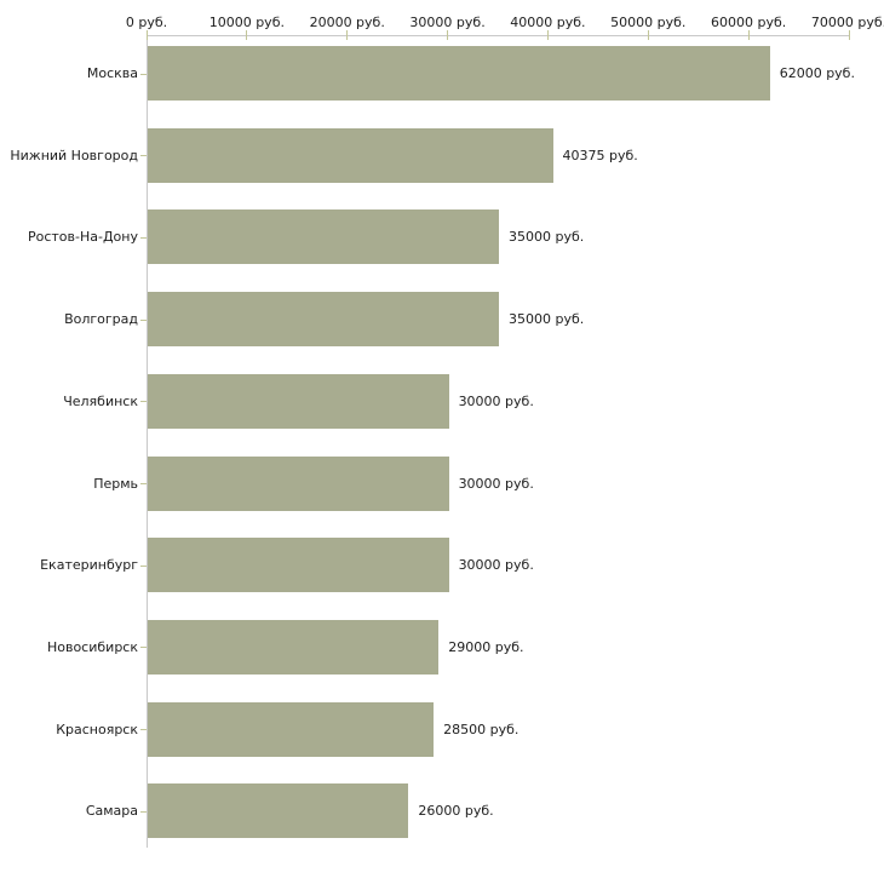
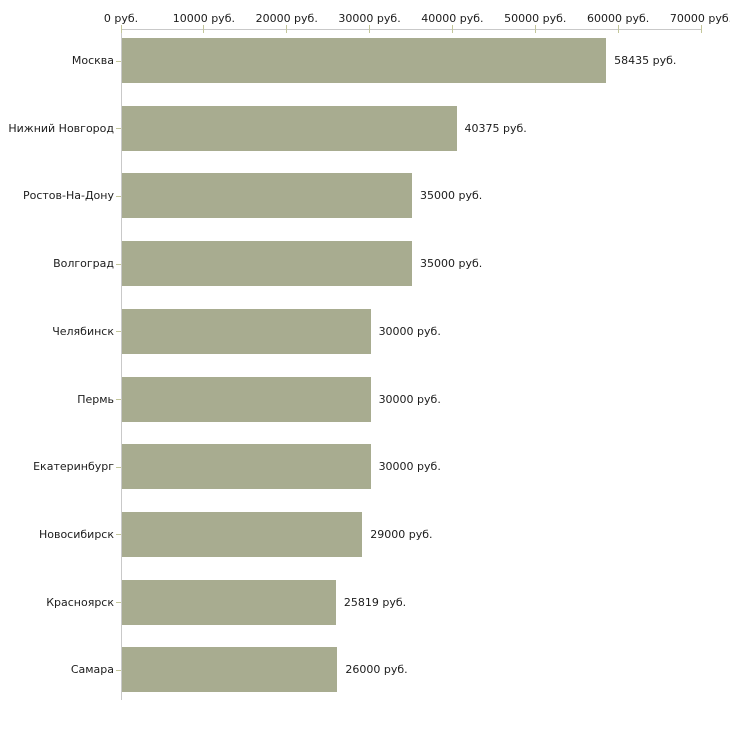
Москва: 62000 -> 58435
Красноярск: 28500 -> 25819
